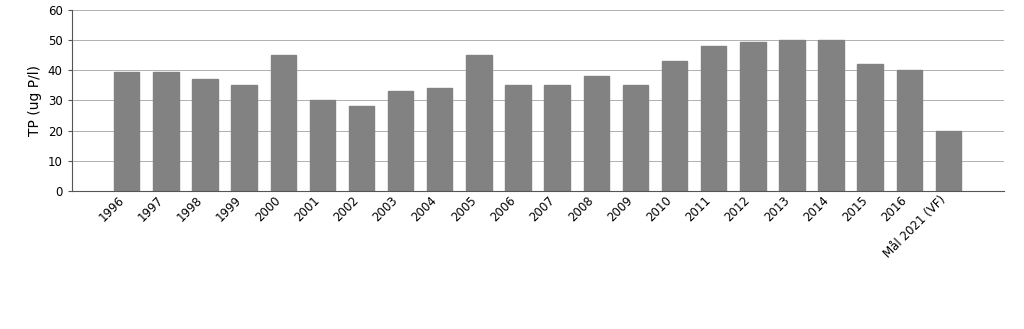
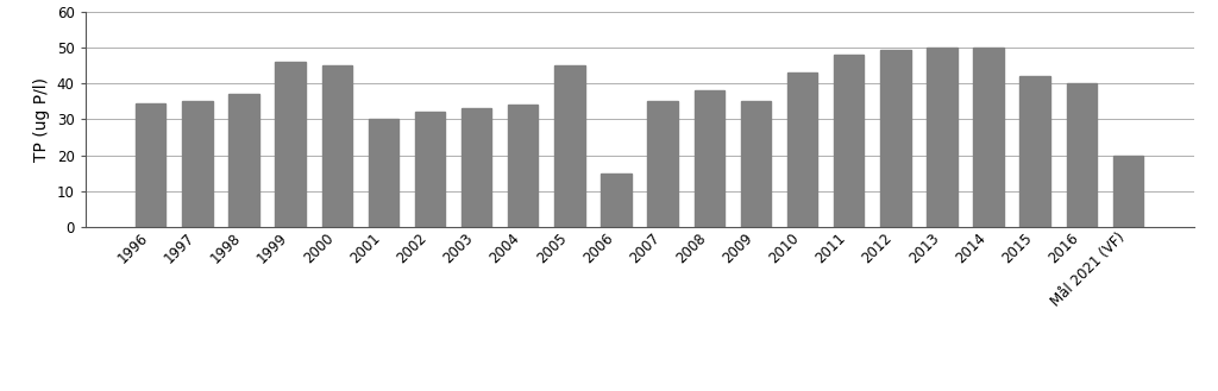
1996: 39.5 -> 34.5
1997: 39.5 -> 35.0
1999: 35.0 -> 46.0
2002: 28.0 -> 32.0
2006: 35.0 -> 15.0
